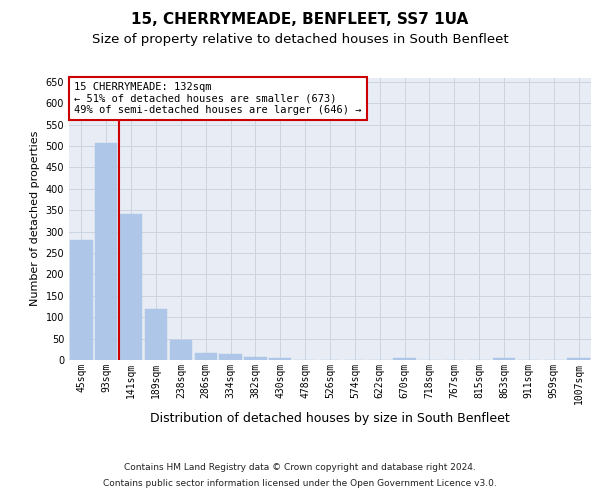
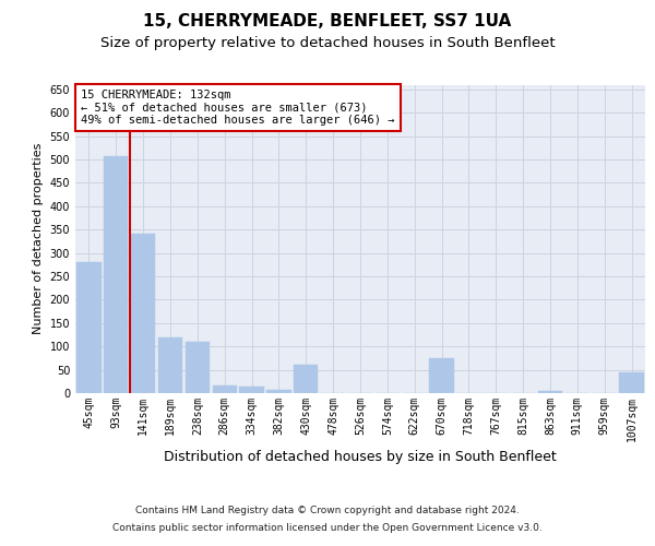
238sqm: 47 -> 110
430sqm: 4 -> 60
670sqm: 4 -> 75
1007sqm: 4 -> 45
